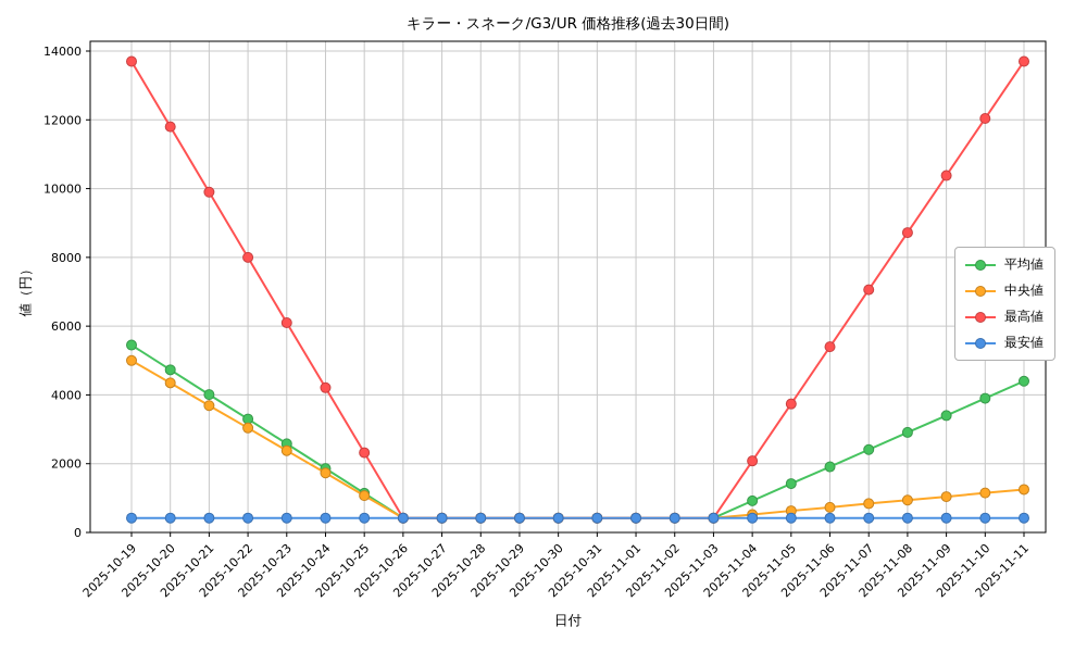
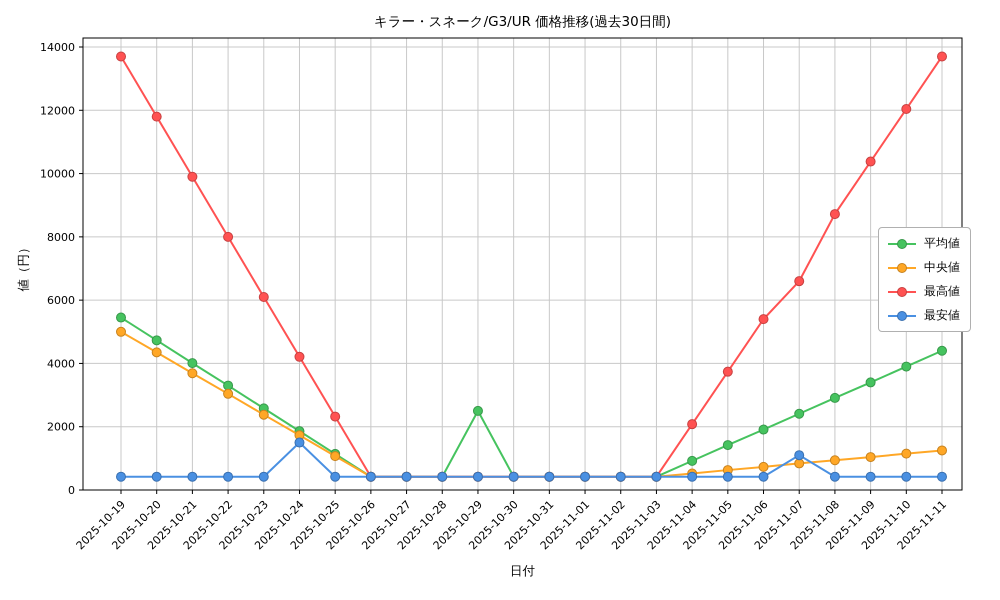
最安値/2025-10-24: 400 -> 1500
平均値/2025-10-29: 400 -> 2500
最高値/2025-11-07: 7100 -> 6600
最安値/2025-11-07: 400 -> 1100
